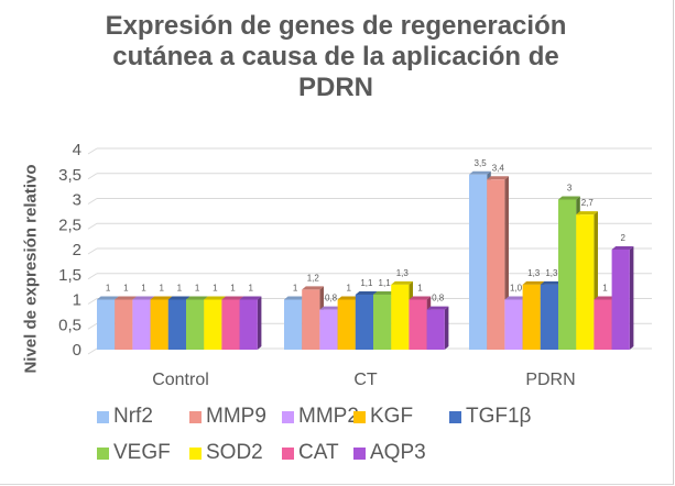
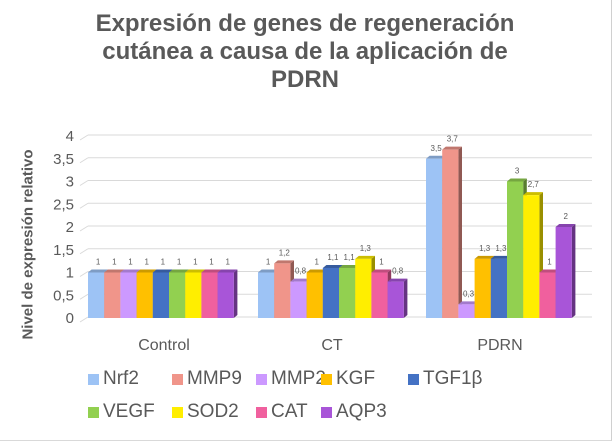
MMP9/PDRN: 3,4 -> 3,7
MMP2/PDRN: 1,0 -> 0,3
